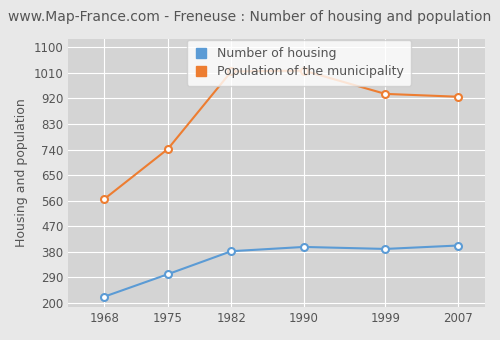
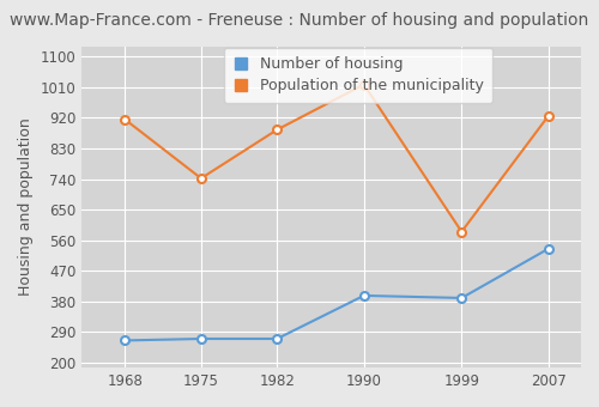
Number of housing/1968: 222 -> 265
Population of the municipality/1968: 566 -> 915
Number of housing/1975: 301 -> 270
Number of housing/1982: 382 -> 270
Population of the municipality/1982: 1015 -> 885
Population of the municipality/1999: 936 -> 585
Number of housing/2007: 402 -> 535
